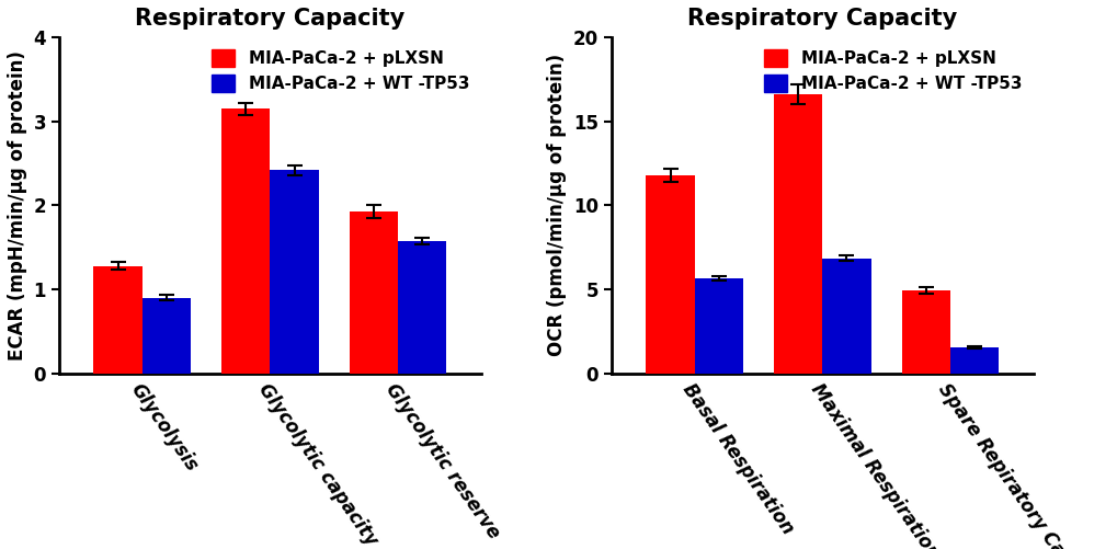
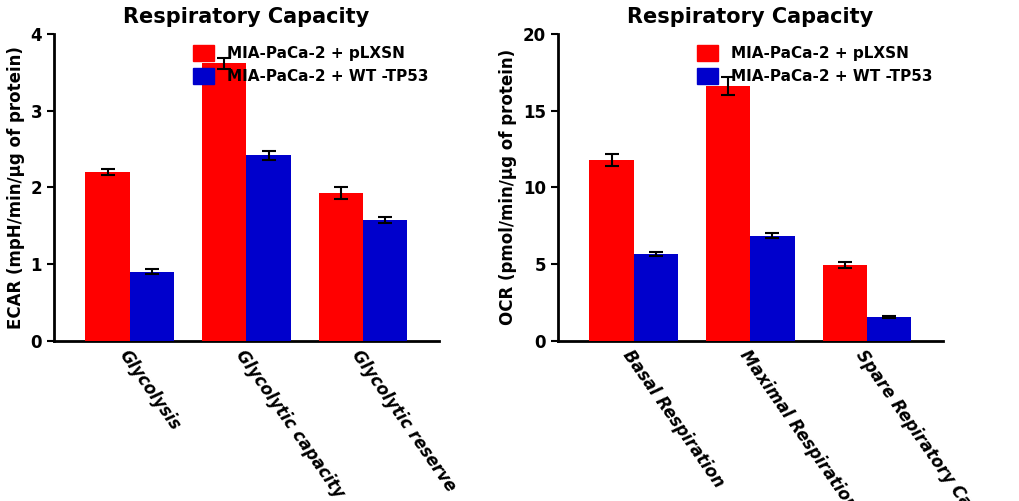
MIA-PaCa-2 + pLXSN/Glycolysis: 1.28 -> 2.20
MIA-PaCa-2 + pLXSN/Glycolytic capacity: 3.15 -> 3.62
